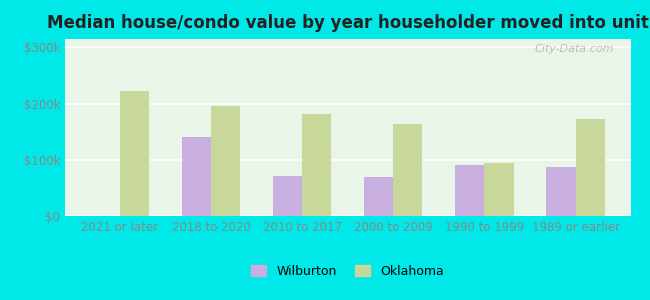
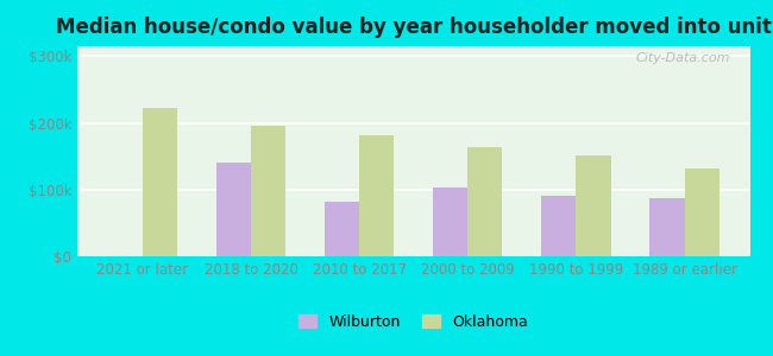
Wilburton/2010 to 2017: $72k -> $82k
Wilburton/2000 to 2009: $70k -> $103k
Oklahoma/1990 to 1999: $94k -> $152k
Oklahoma/1989 or earlier: $172k -> $132k
